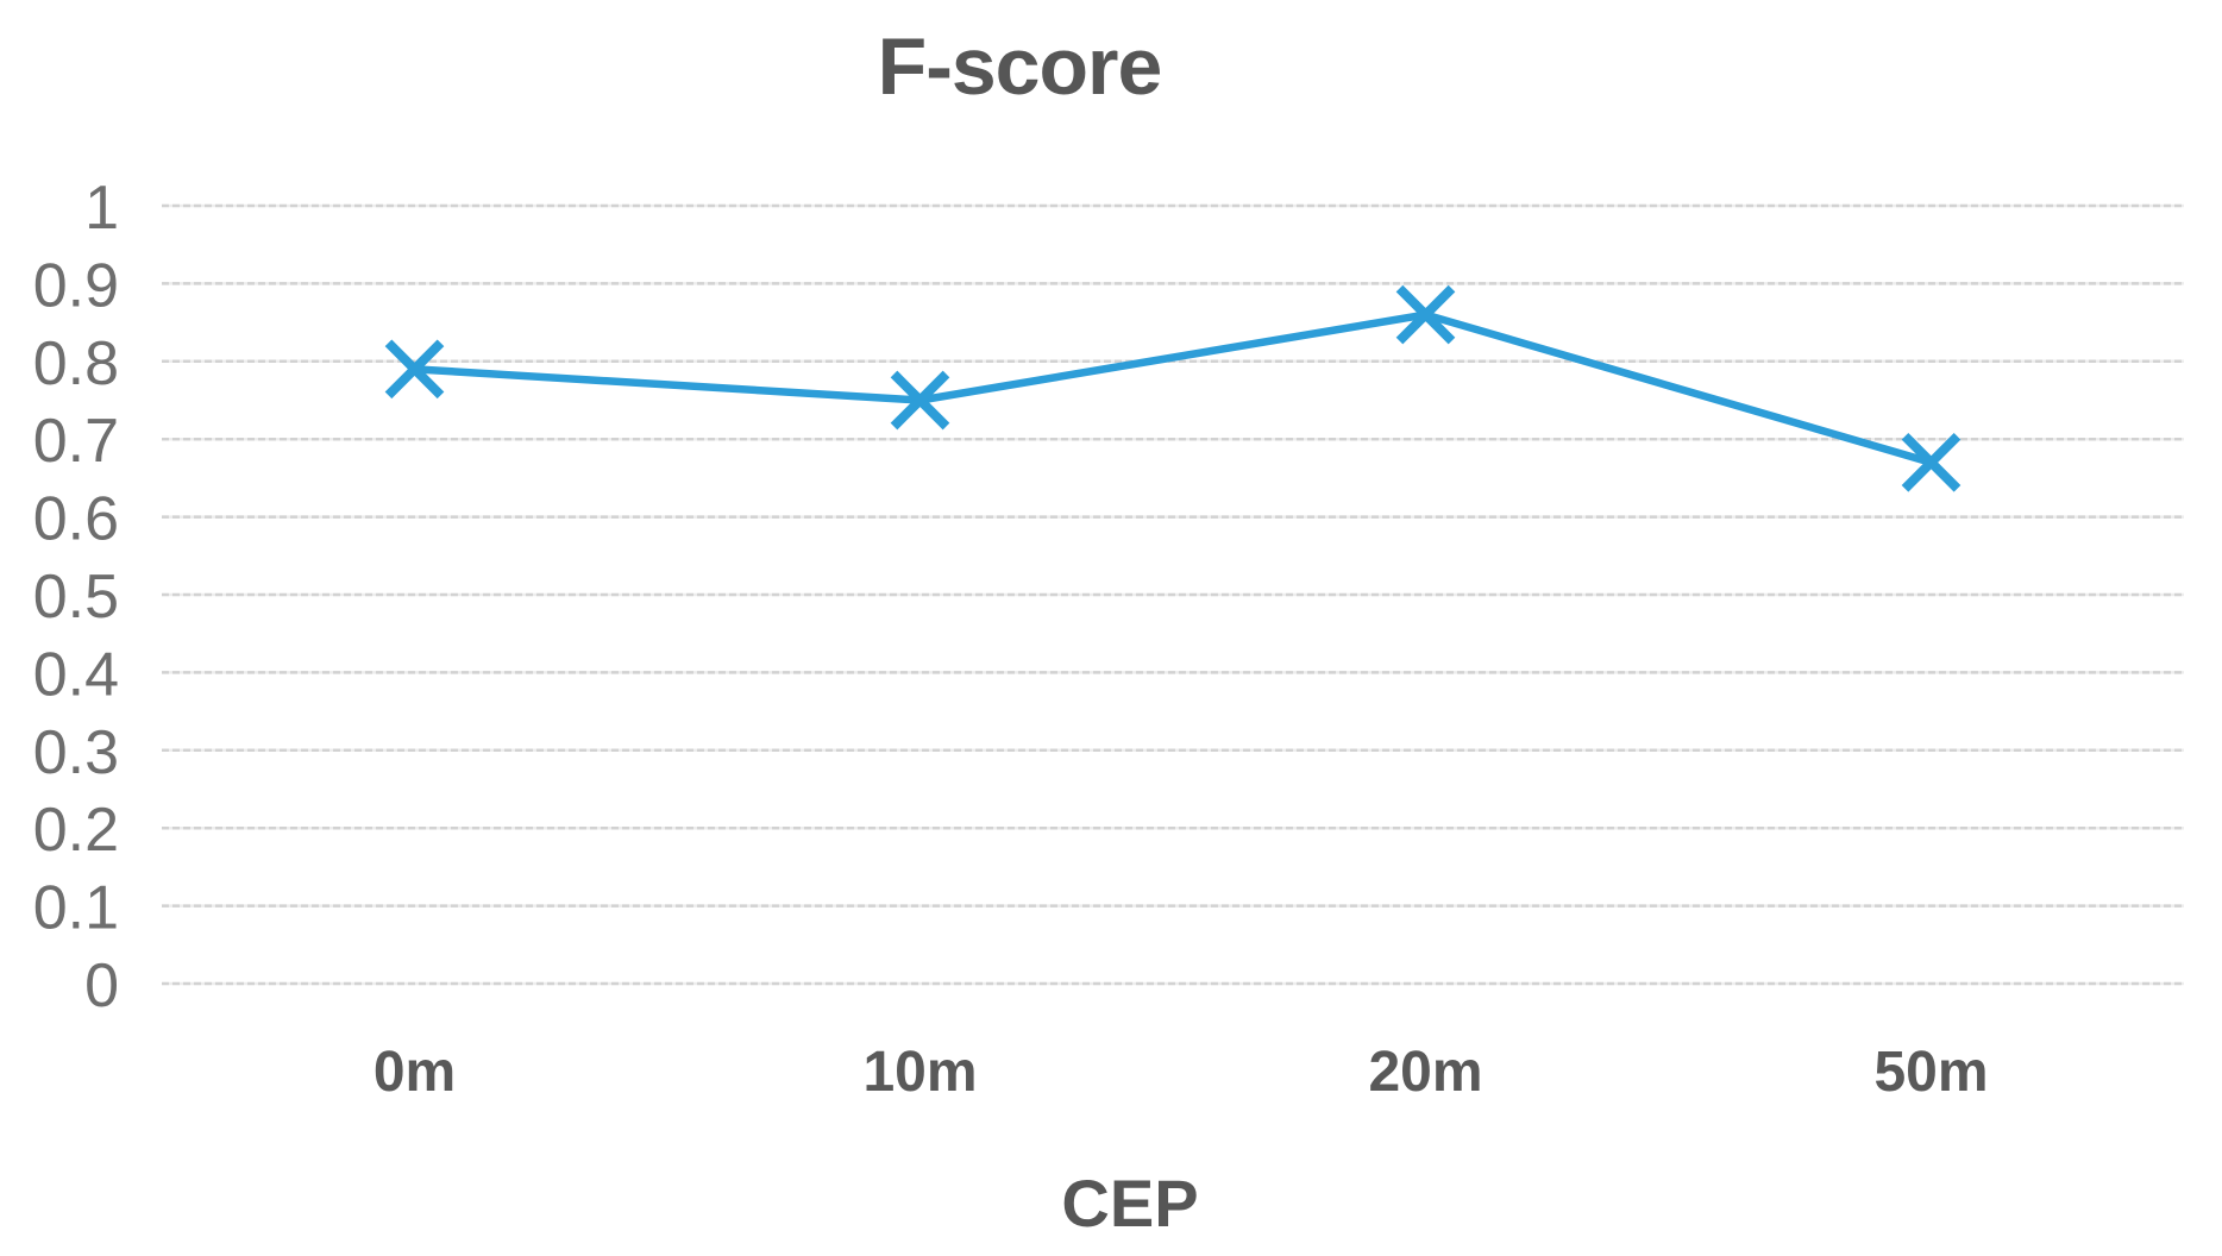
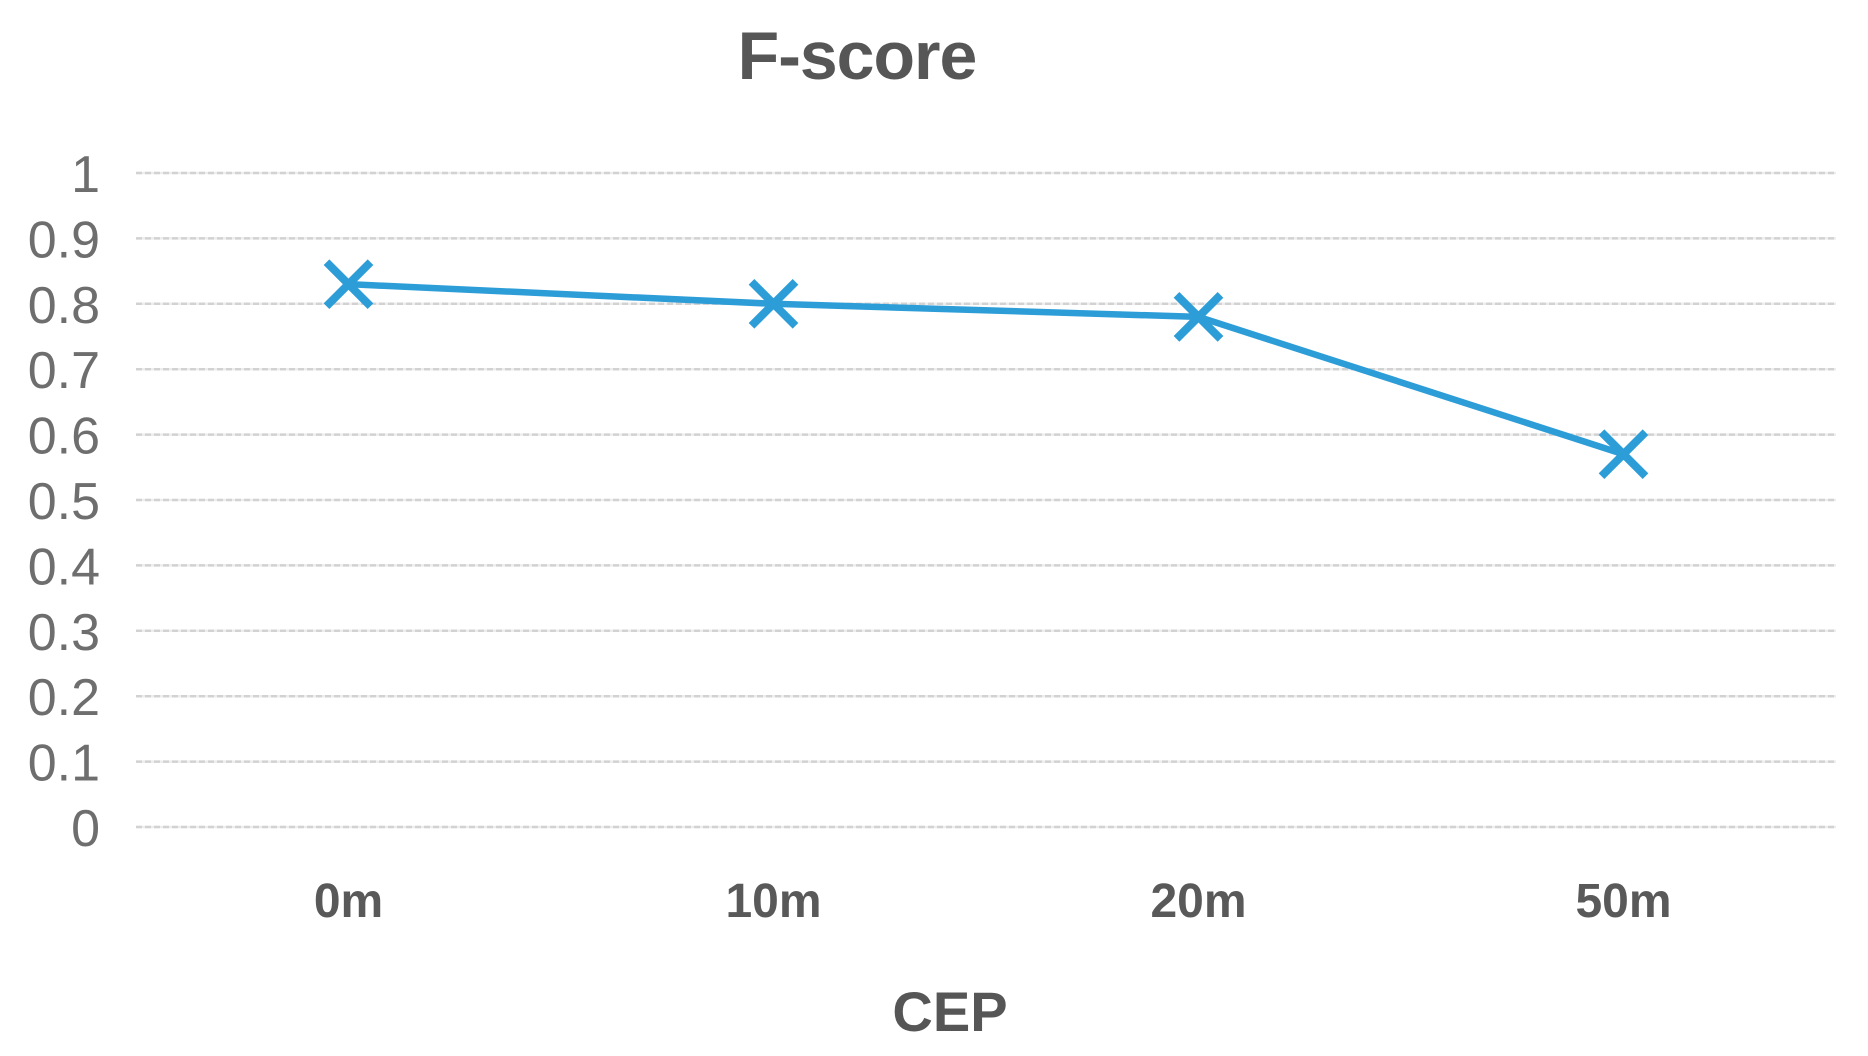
0m: 0.79 -> 0.83
10m: 0.75 -> 0.80
20m: 0.86 -> 0.78
50m: 0.67 -> 0.57
